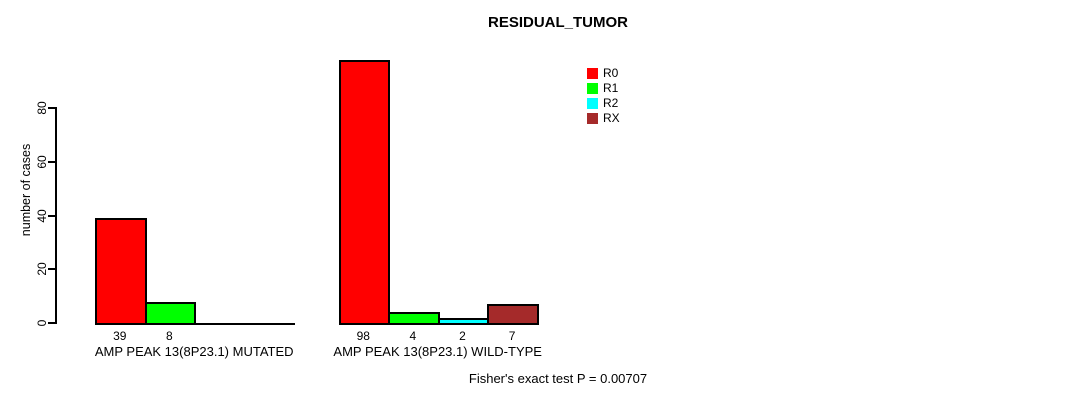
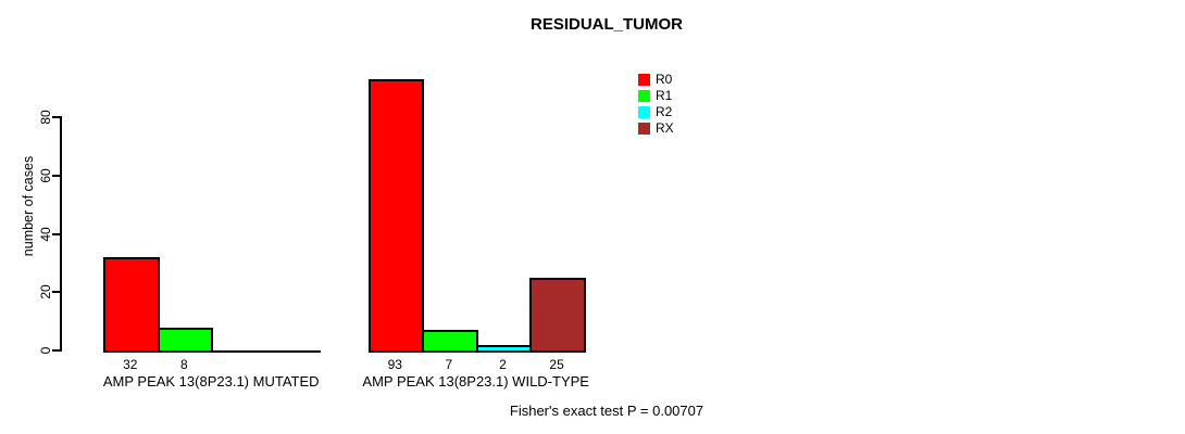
R0/AMP PEAK 13(8P23.1) MUTATED: 39 -> 32
R0/AMP PEAK 13(8P23.1) WILD-TYPE: 98 -> 93
R1/AMP PEAK 13(8P23.1) WILD-TYPE: 4 -> 7
RX/AMP PEAK 13(8P23.1) WILD-TYPE: 7 -> 25
